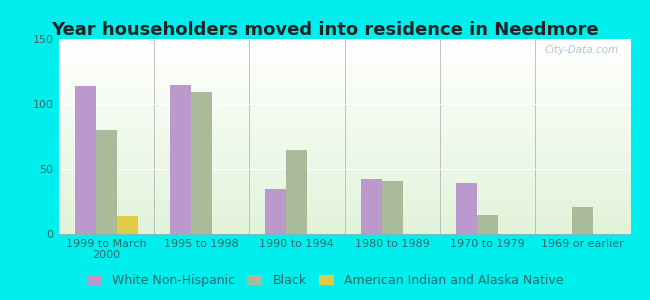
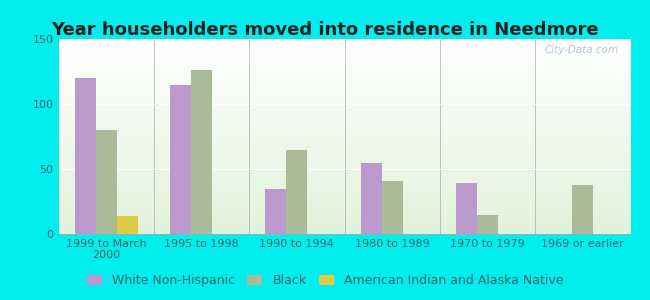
White Non-Hispanic/1999 to March 2000: 114 -> 120
Black/1995 to 1998: 109 -> 126
White Non-Hispanic/1980 to 1989: 42 -> 55
Black/1969 or earlier: 21 -> 38
